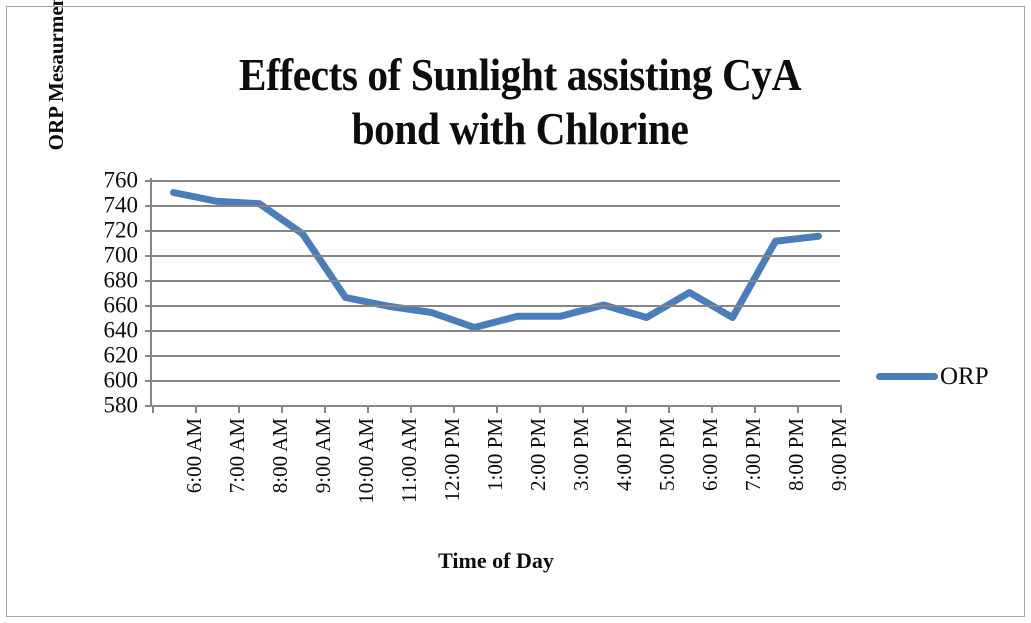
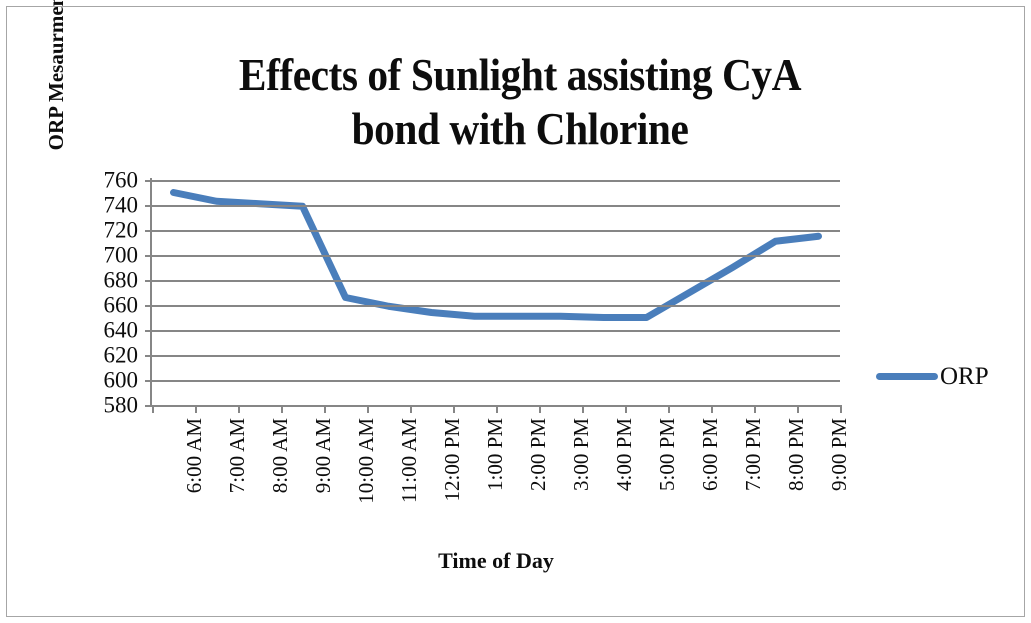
9:00 AM: 717 -> 739
1:00 PM: 642 -> 651
4:00 PM: 660 -> 650
7:00 PM: 650 -> 690
